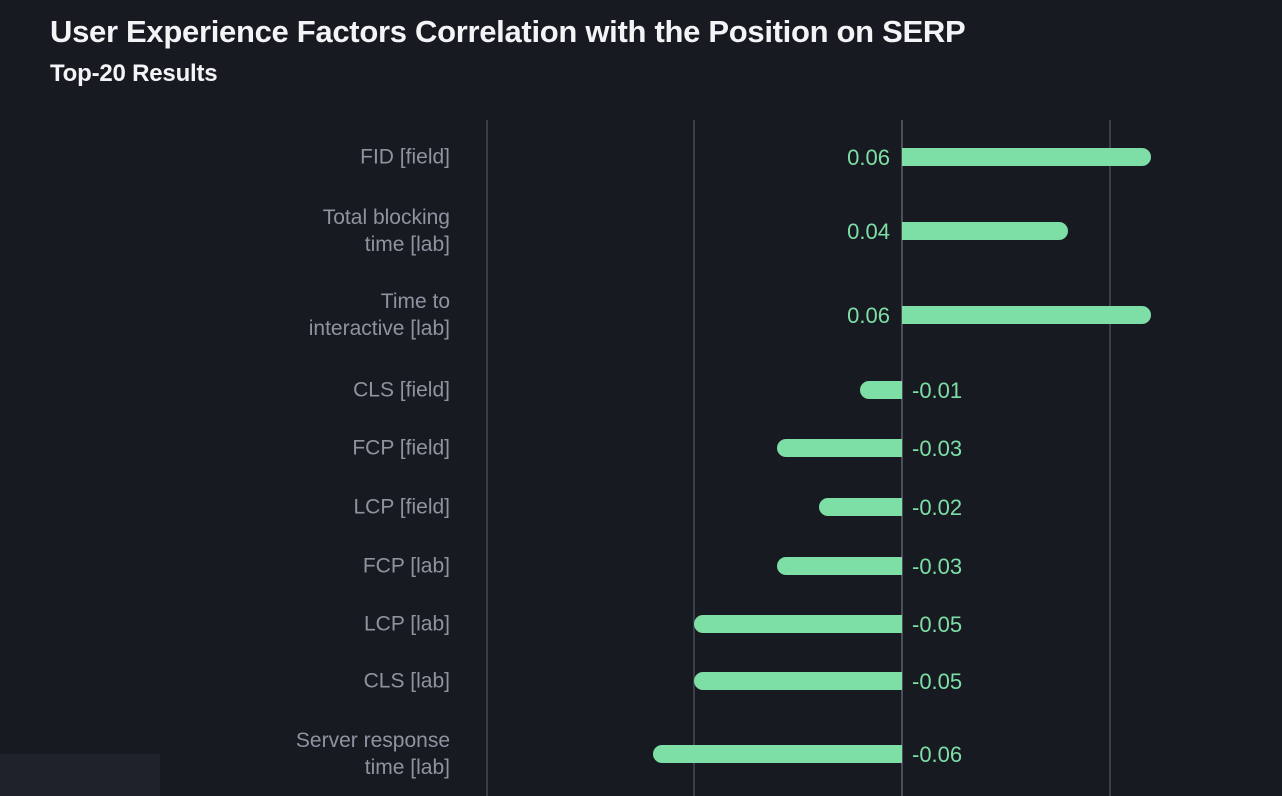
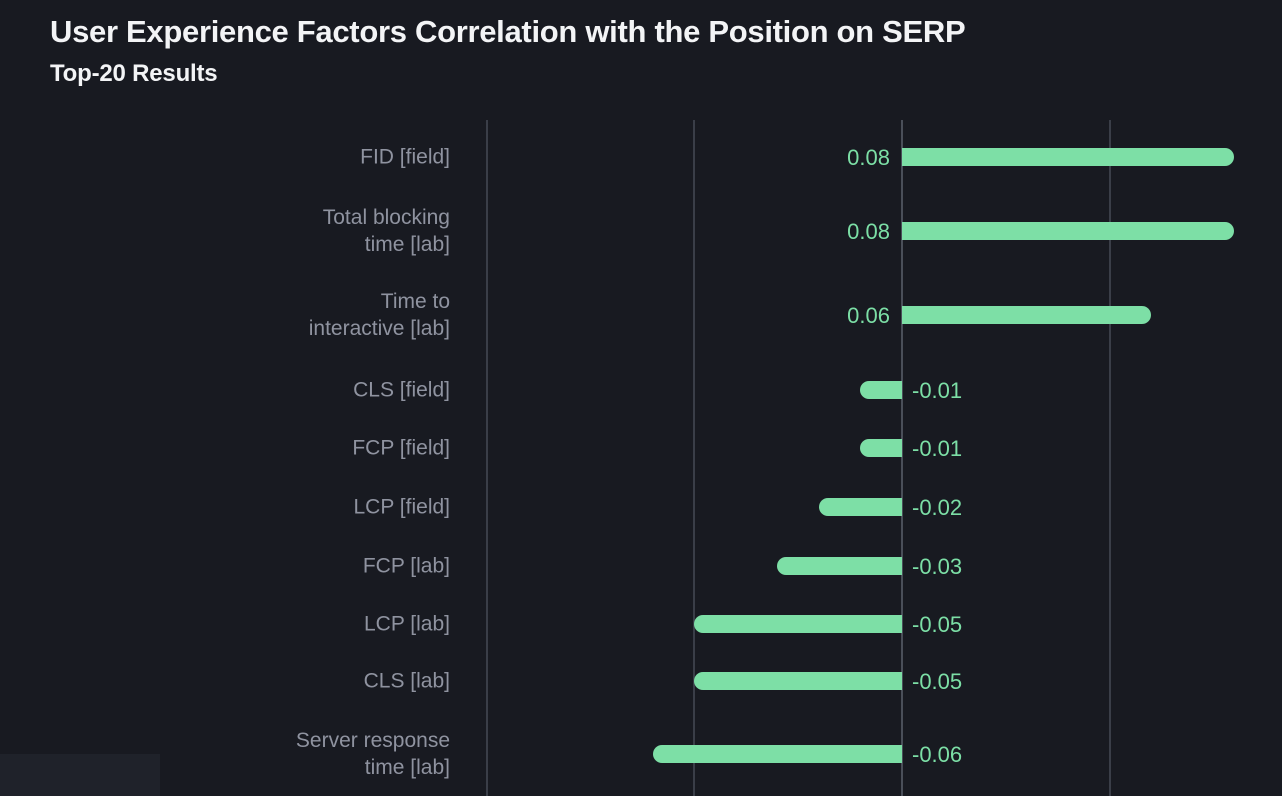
FID [field]: 0.06 -> 0.08
Total blocking time [lab]: 0.04 -> 0.08
FCP [field]: -0.03 -> -0.01
